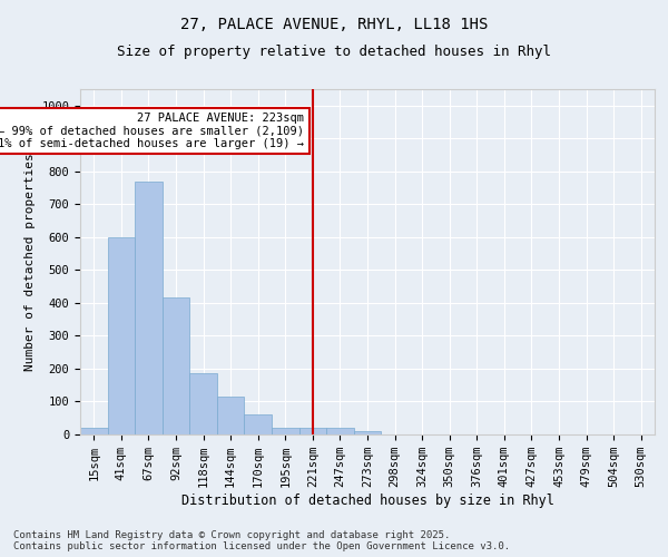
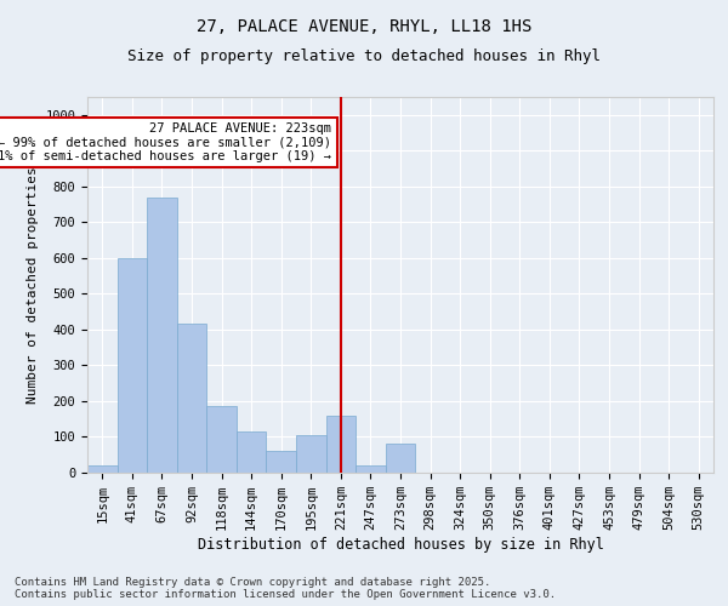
195sqm: 20 -> 105
221sqm: 20 -> 160
273sqm: 10 -> 80
